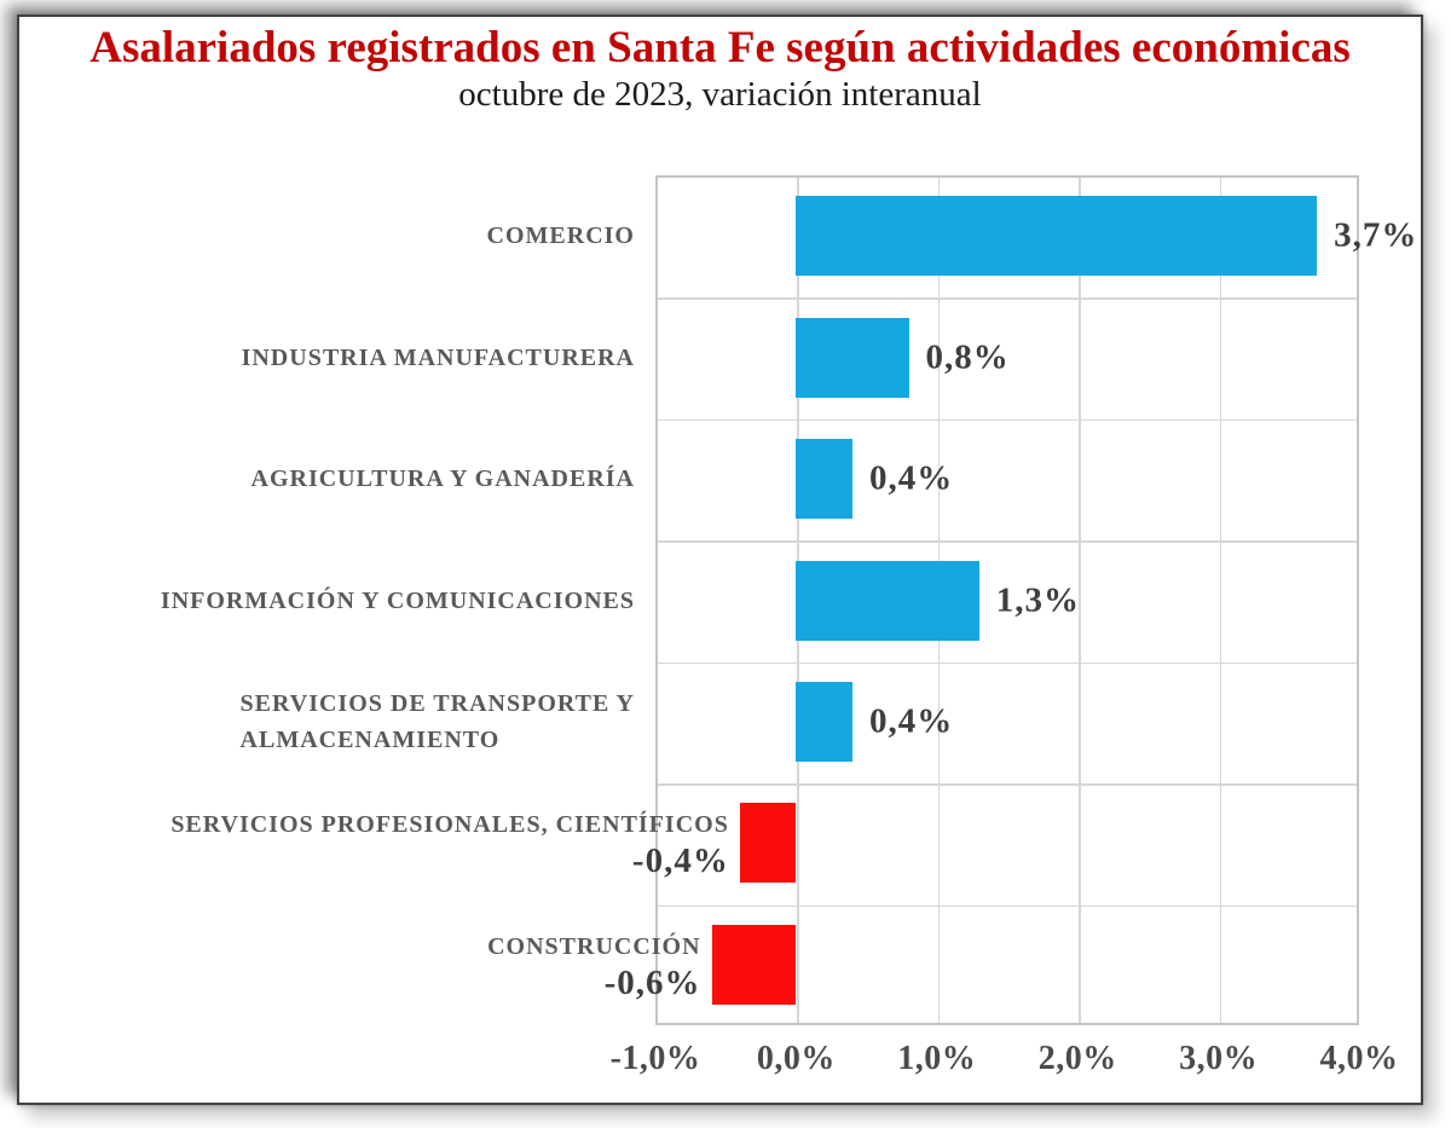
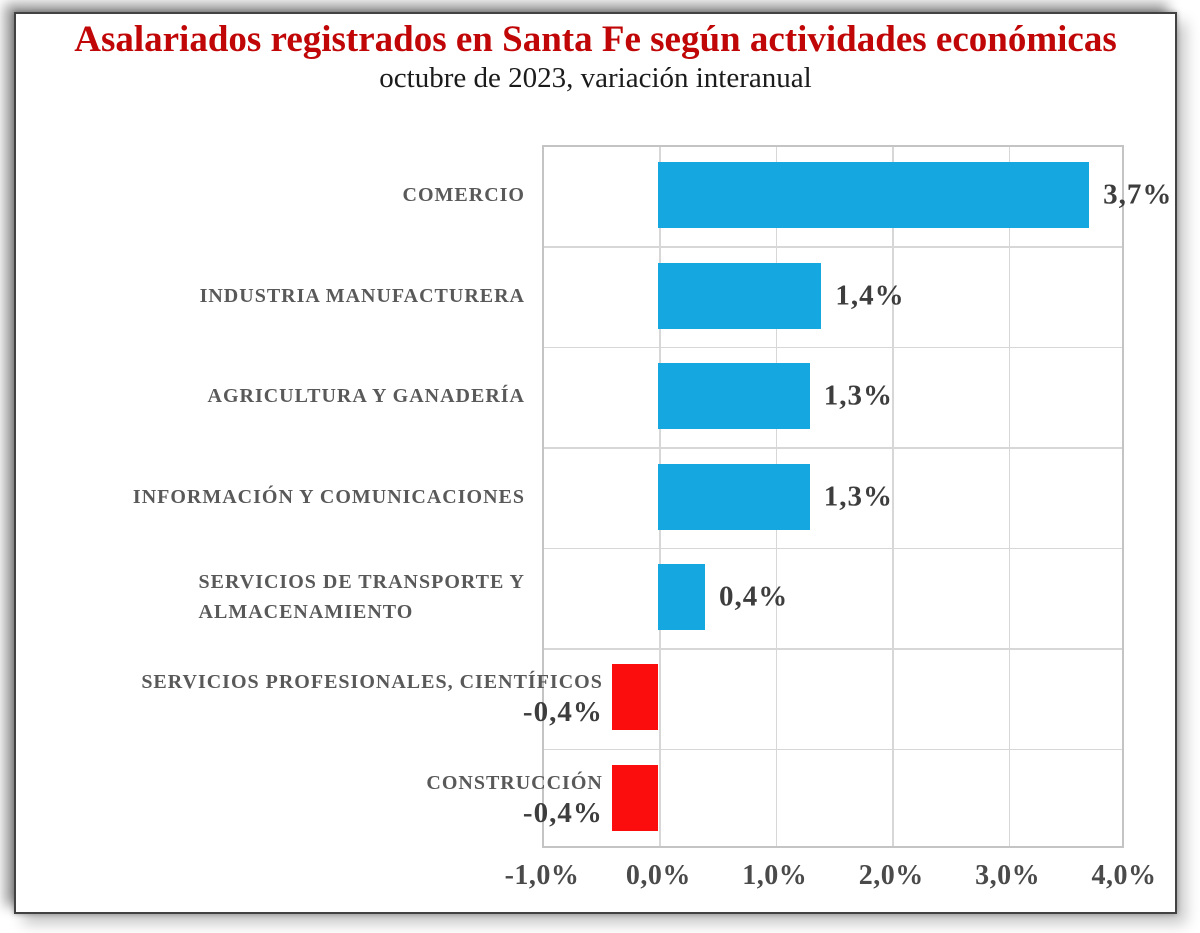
INDUSTRIA MANUFACTURERA: 0,8% -> 1,4%
AGRICULTURA Y GANADERÍA: 0,4% -> 1,3%
CONSTRUCCIÓN: -0,6% -> -0,4%
